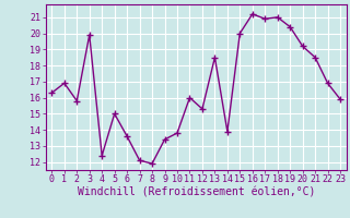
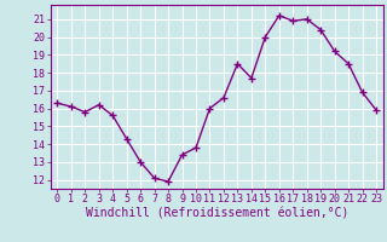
1: 16.9 -> 16.1
3: 19.9 -> 16.2
4: 12.4 -> 15.6
5: 15.0 -> 14.3
6: 13.6 -> 13.0
12: 15.3 -> 16.6
14: 13.9 -> 17.7
